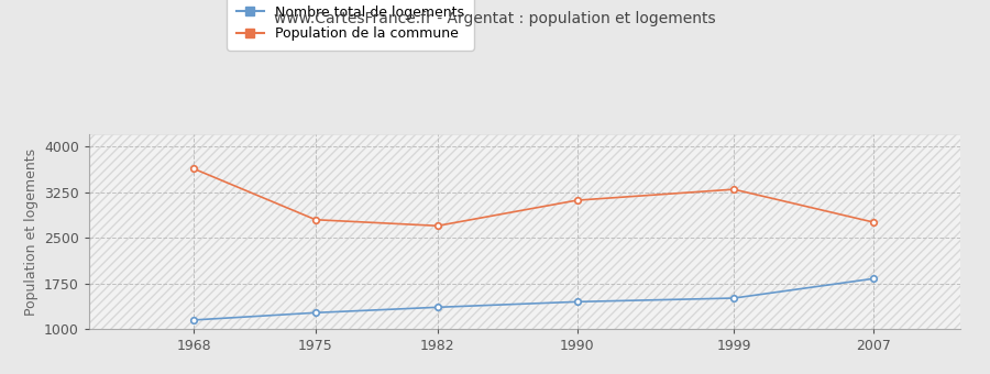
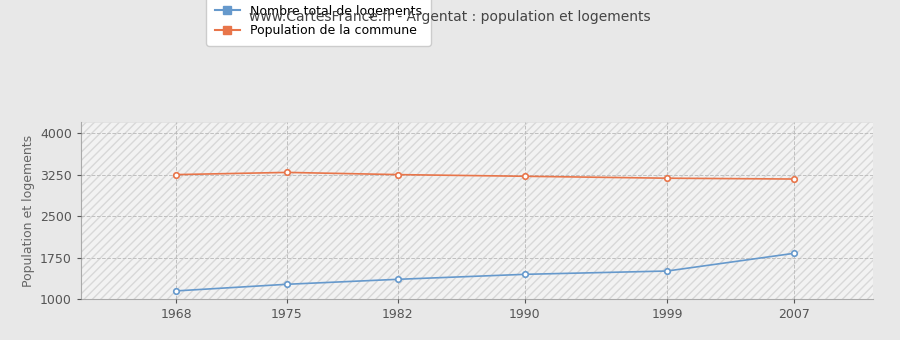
Population de la commune/1968: 3640 -> 3260
Population de la commune/1975: 2800 -> 3300
Population de la commune/1982: 2700 -> 3260
Population de la commune/1990: 3120 -> 3220
Population de la commune/1999: 3300 -> 3190
Population de la commune/2007: 2760 -> 3180
